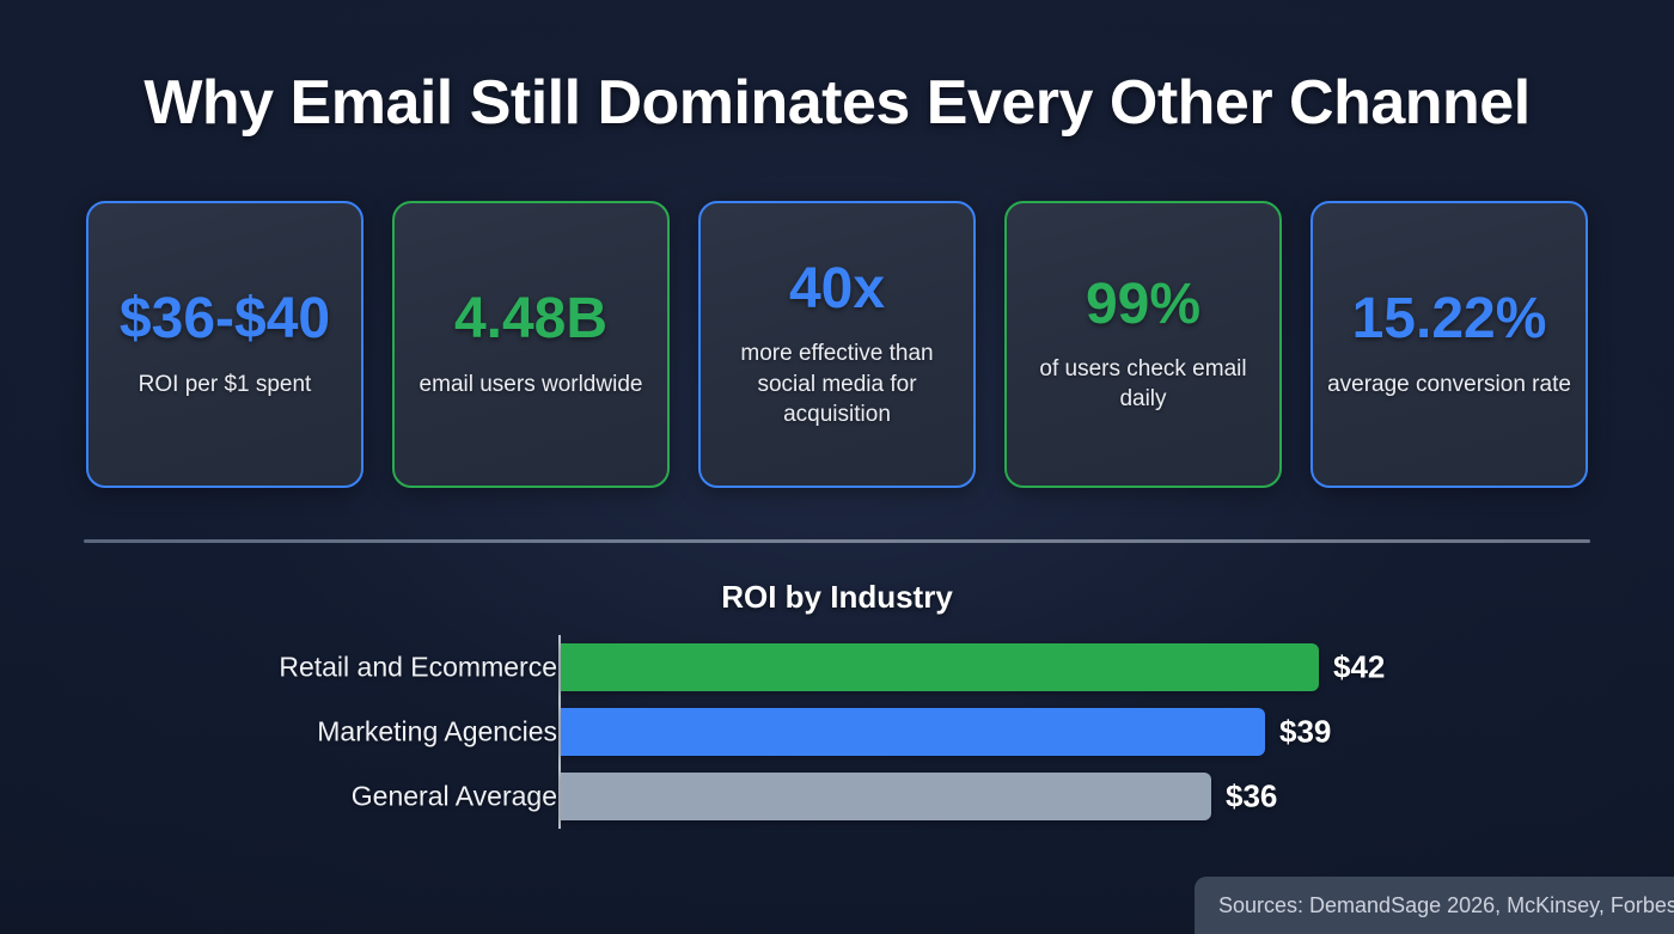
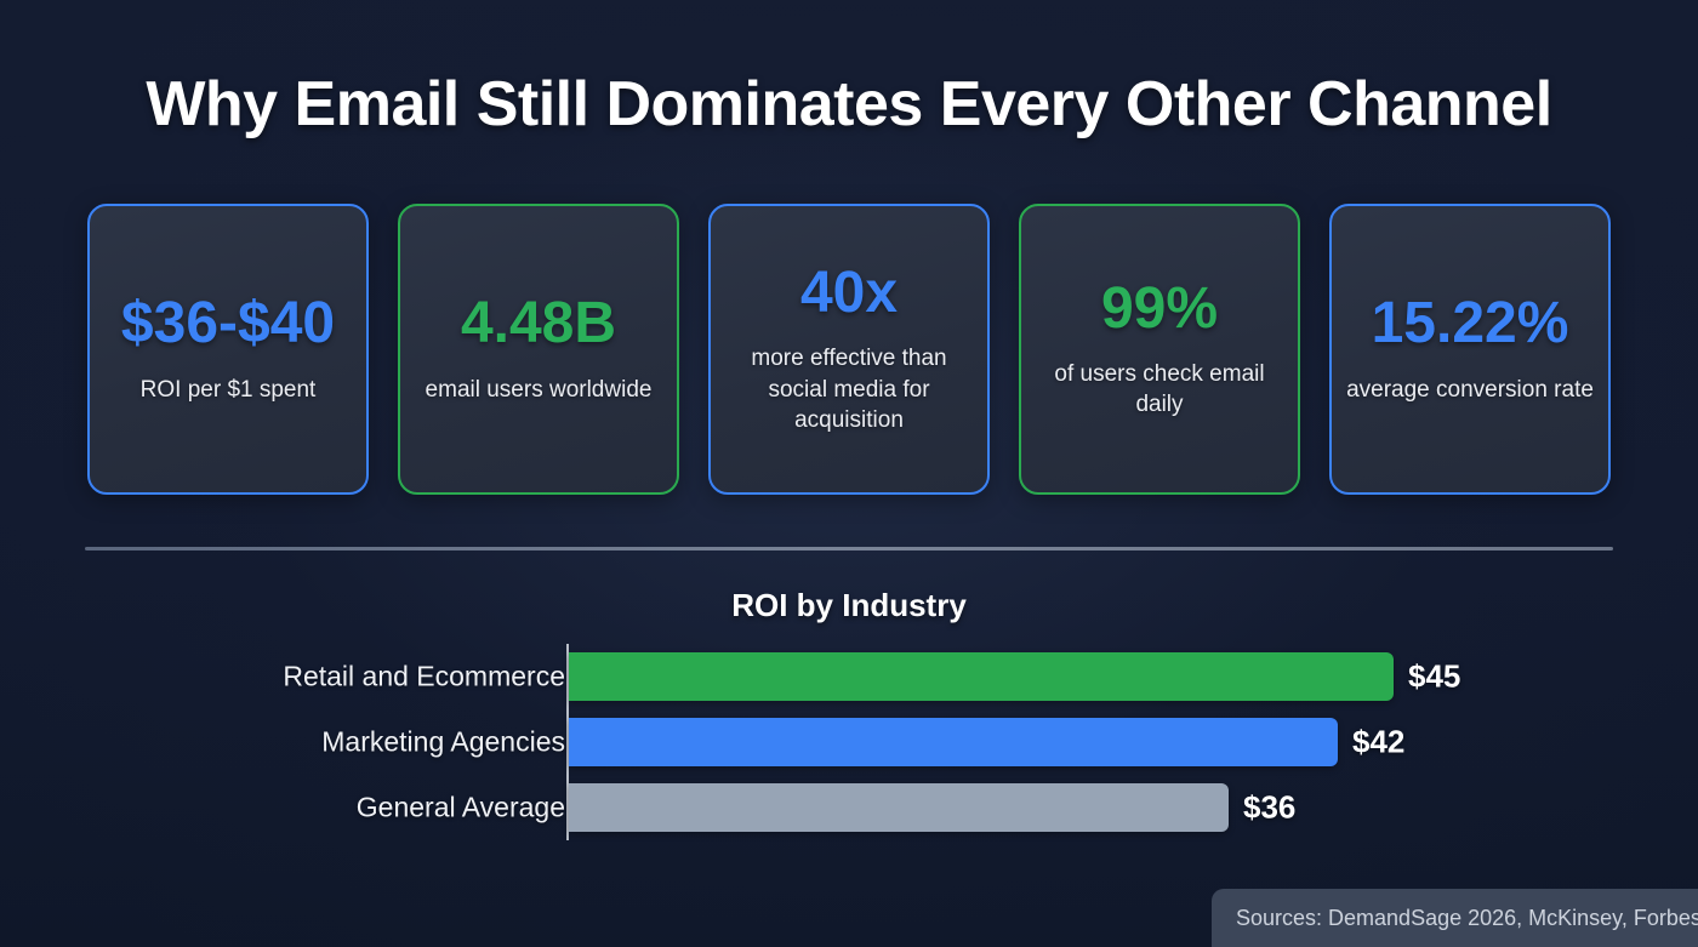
Retail and Ecommerce: $42 -> $45
Marketing Agencies: $39 -> $42
